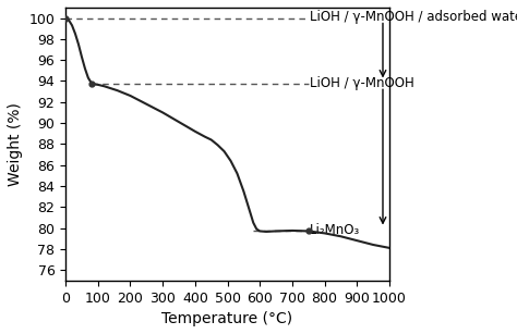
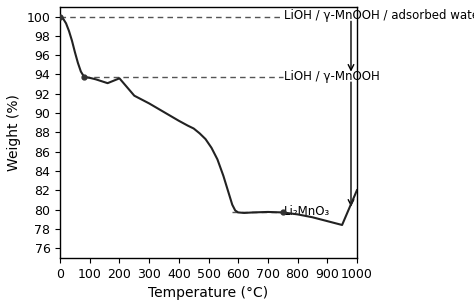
200: 92.6 -> 93.6
1000: 78.1 -> 82.0
